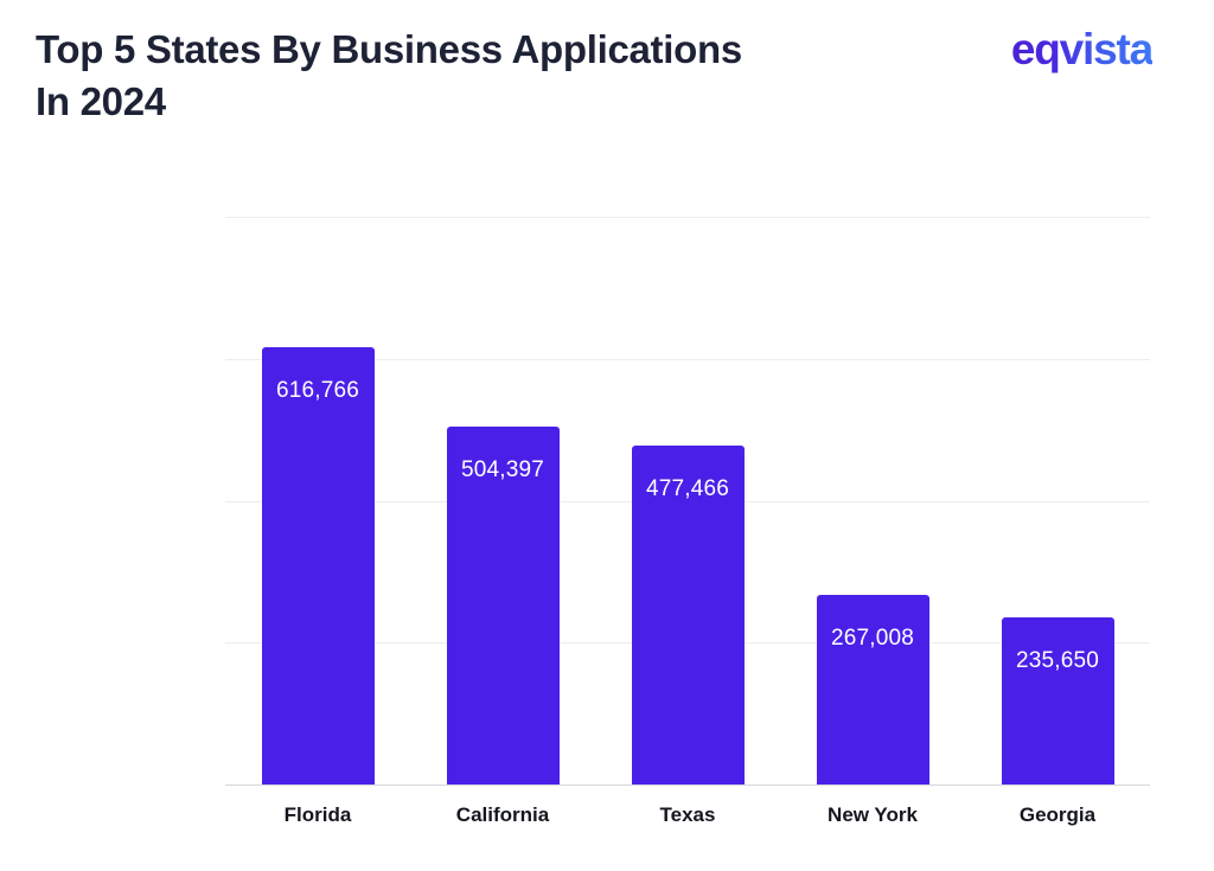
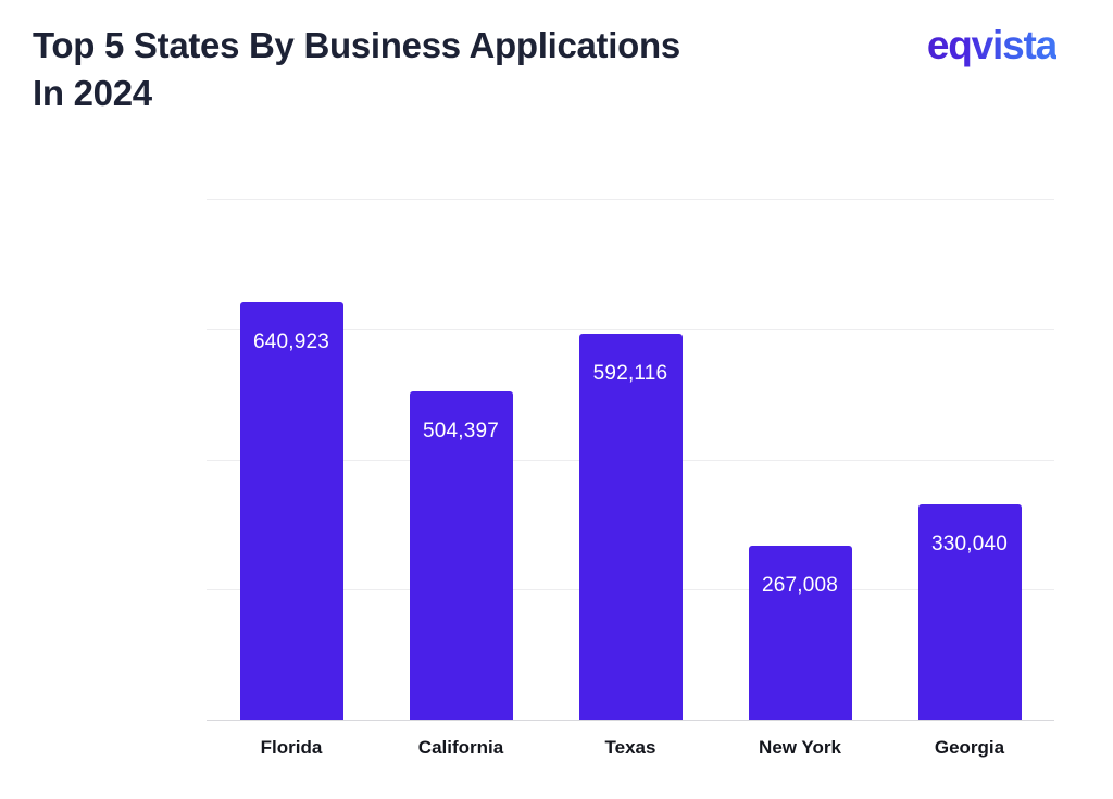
Florida: 616,766 -> 640,923
Texas: 477,466 -> 592,116
Georgia: 235,650 -> 330,040
